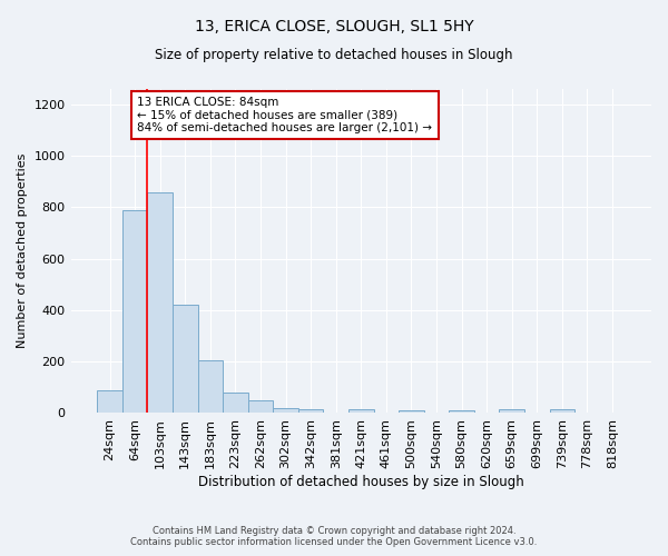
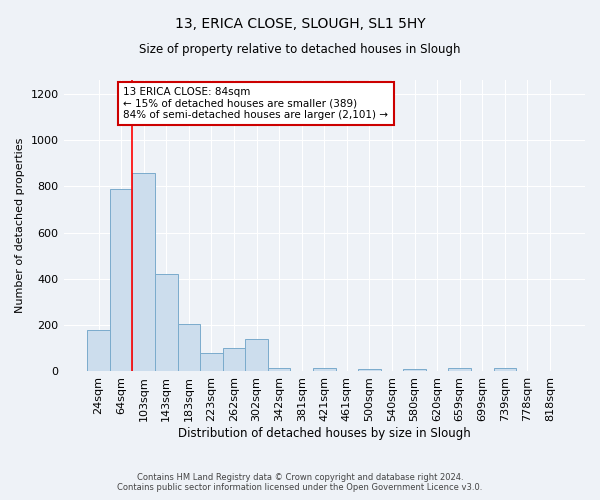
24sqm: 90 -> 180
262sqm: 50 -> 100
302sqm: 20 -> 140
